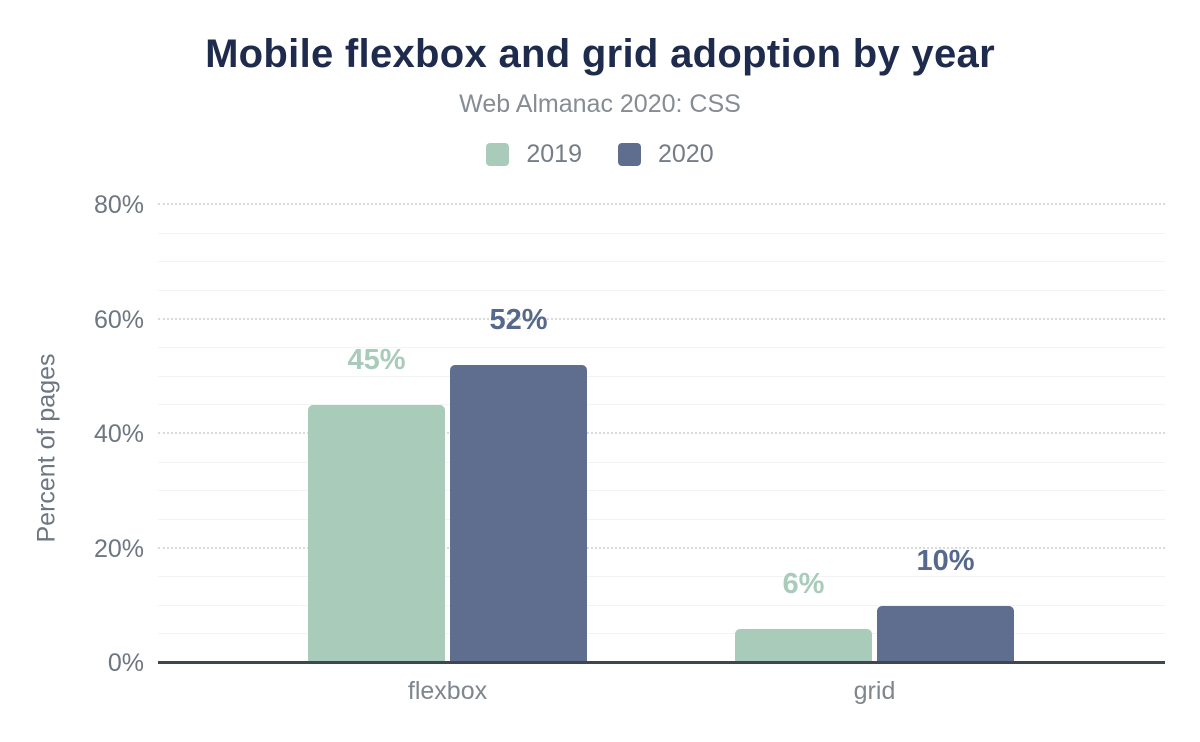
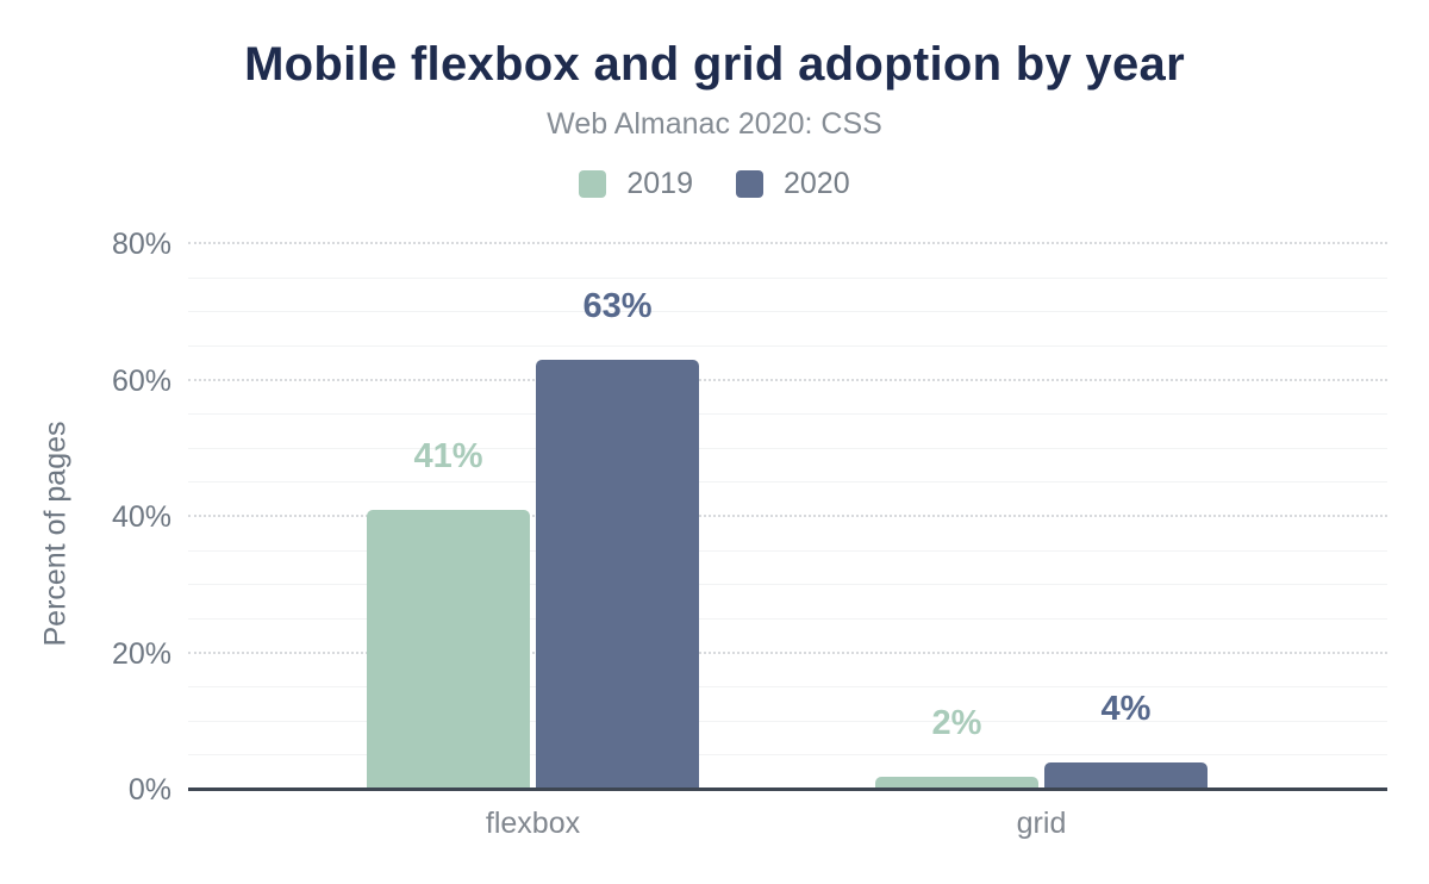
2019/flexbox: 45% -> 41%
2020/flexbox: 52% -> 63%
2019/grid: 6% -> 2%
2020/grid: 10% -> 4%
